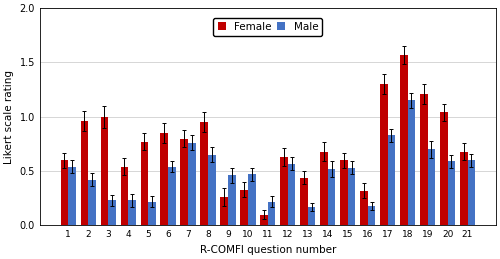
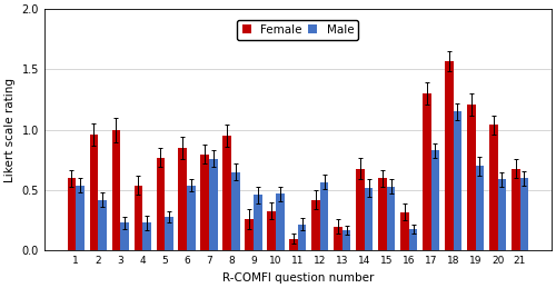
Male/5: 0.22 -> 0.28
Female/12: 0.63 -> 0.42
Female/13: 0.44 -> 0.20
